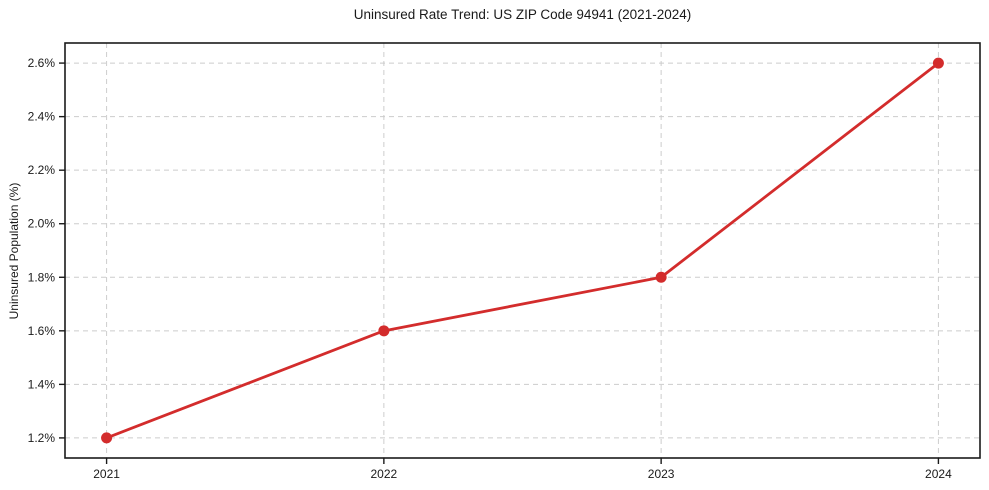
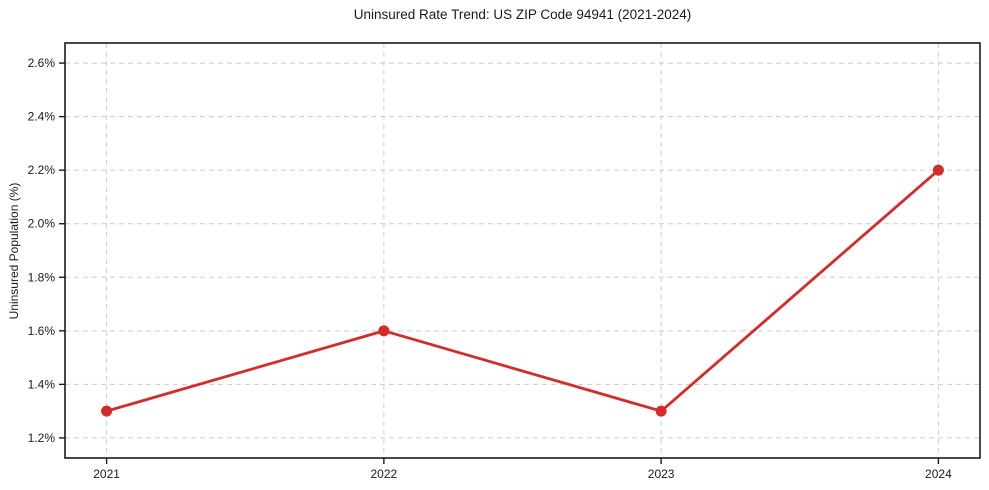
2021: 1.2% -> 1.3%
2023: 1.8% -> 1.3%
2024: 2.6% -> 2.2%
